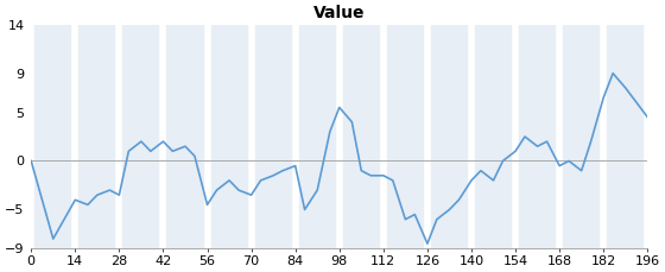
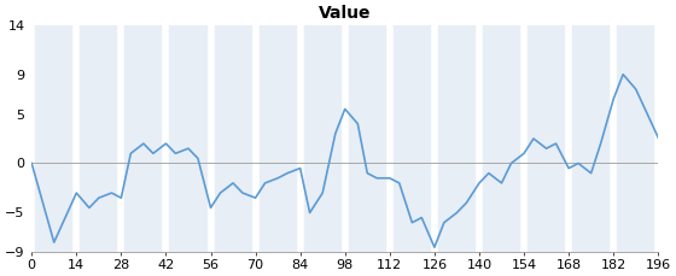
14: -4.0 -> -3.0
196: 4.5 -> 2.6
